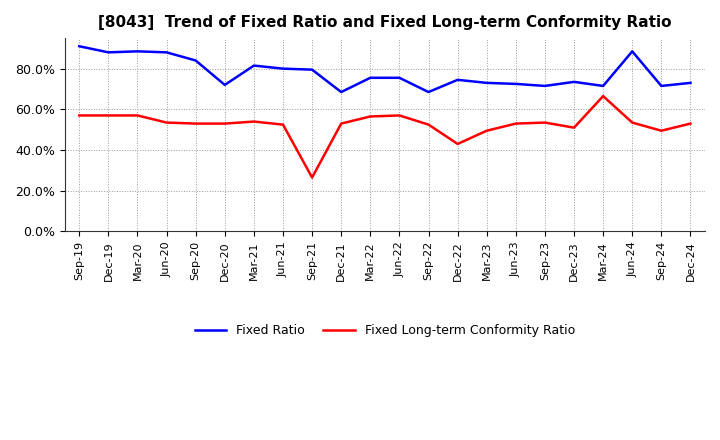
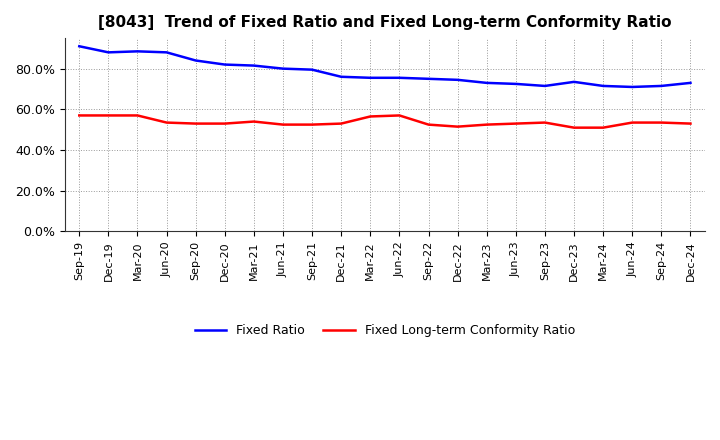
Fixed Ratio/Dec-20: 72.0% -> 82.0%
Fixed Long-term Conformity Ratio/Sep-21: 26.5% -> 52.5%
Fixed Ratio/Dec-21: 68.5% -> 76.0%
Fixed Ratio/Sep-22: 68.5% -> 75.0%
Fixed Long-term Conformity Ratio/Dec-22: 43.0% -> 51.5%
Fixed Long-term Conformity Ratio/Mar-23: 49.5% -> 52.5%
Fixed Long-term Conformity Ratio/Mar-24: 66.5% -> 51.0%
Fixed Ratio/Jun-24: 88.5% -> 71.0%
Fixed Long-term Conformity Ratio/Sep-24: 49.5% -> 53.5%
